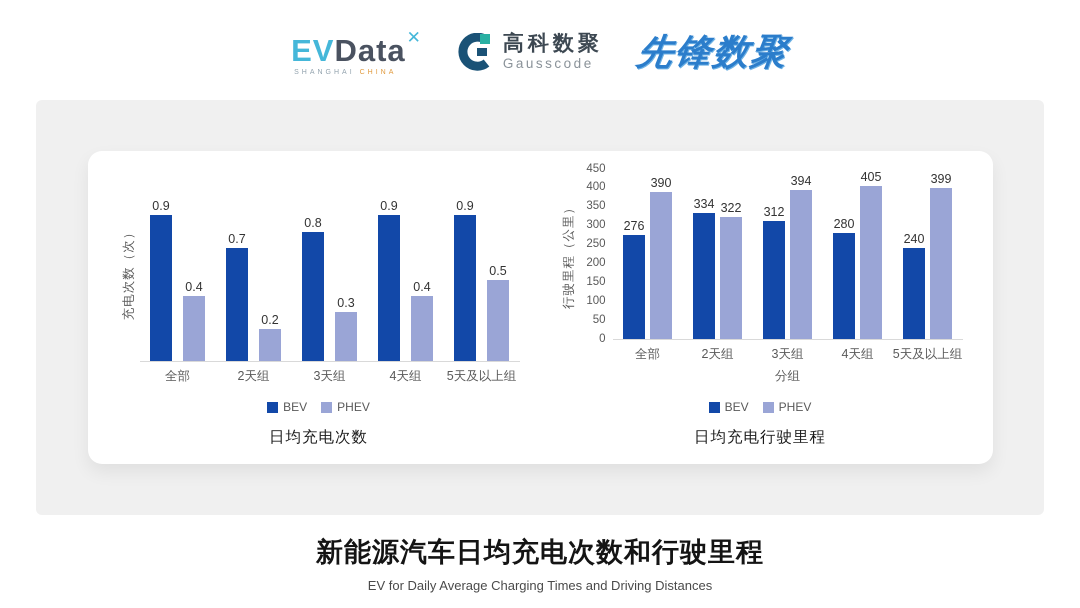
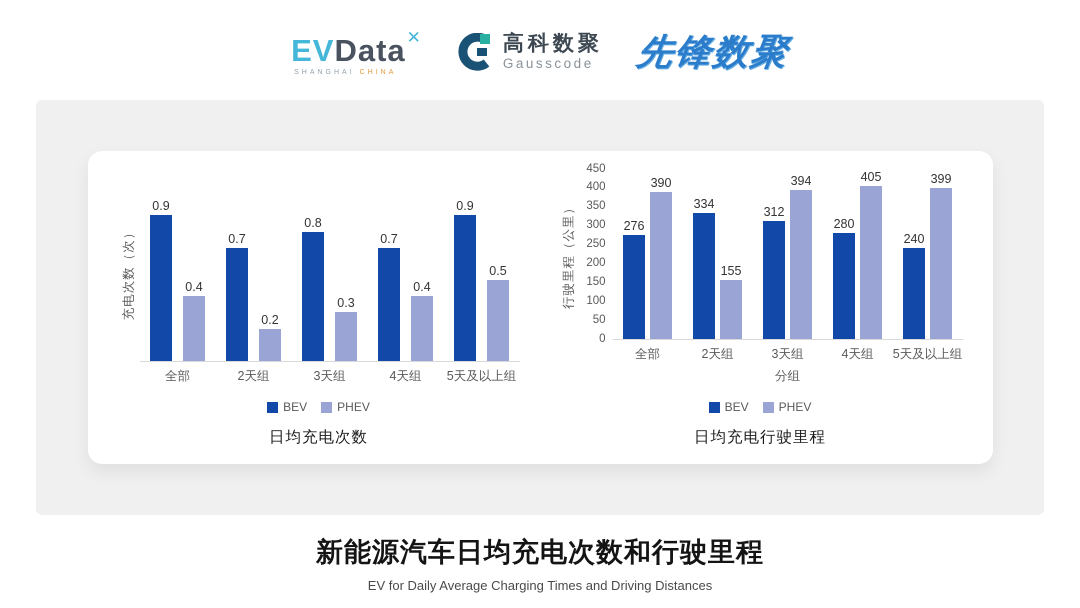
日均充电次数/BEV/4天组: 0.9 -> 0.7
日均充电行驶里程/PHEV/2天组: 322 -> 155
